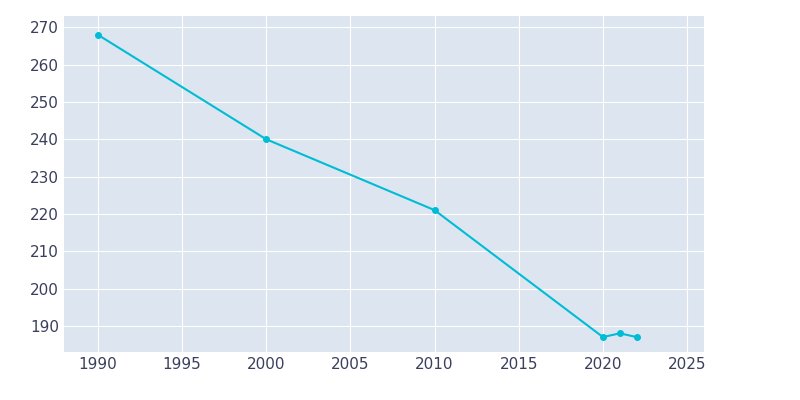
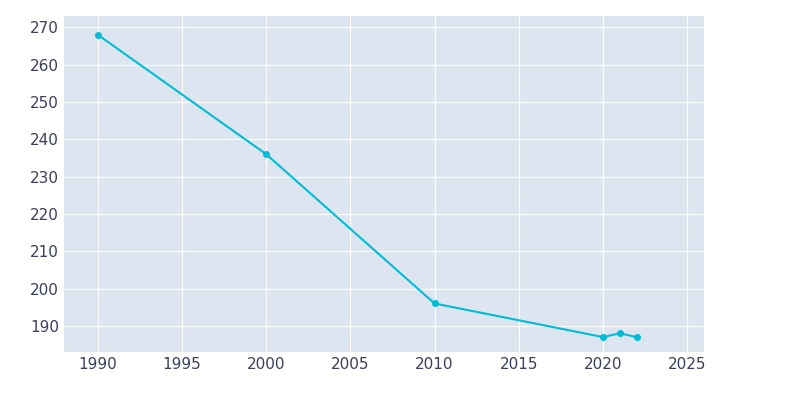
2000: 240 -> 236
2010: 221 -> 196
